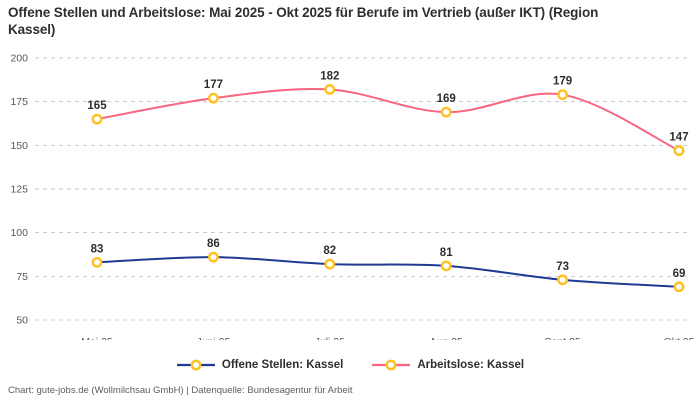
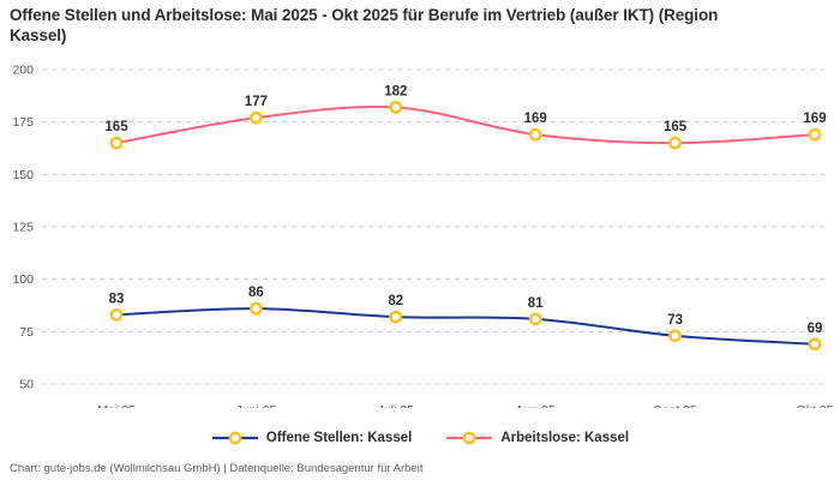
Arbeitslose: Kassel/Sept 25: 179 -> 165
Arbeitslose: Kassel/Okt 25: 147 -> 169
